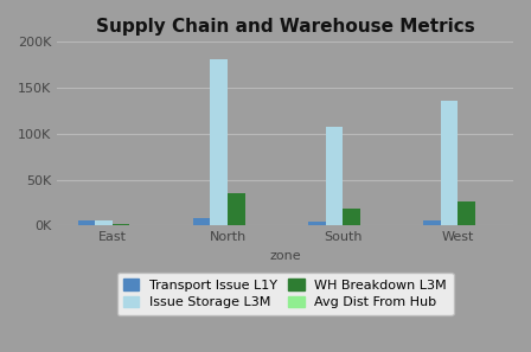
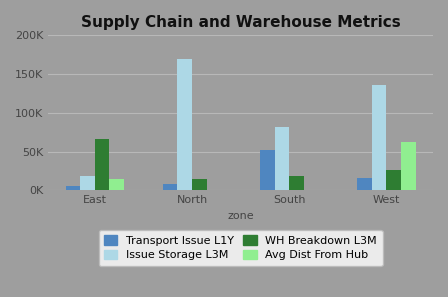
Issue Storage L3M/East: 6K -> 18K
WH Breakdown L3M/East: 2K -> 66K
Avg Dist From Hub/East: 1K -> 14K
Issue Storage L3M/North: 181K -> 170K
WH Breakdown L3M/North: 35K -> 14K
Transport Issue L1Y/South: 4K -> 52K
Issue Storage L3M/South: 108K -> 82K
Transport Issue L1Y/West: 6K -> 16K
Avg Dist From Hub/West: 1K -> 62K
